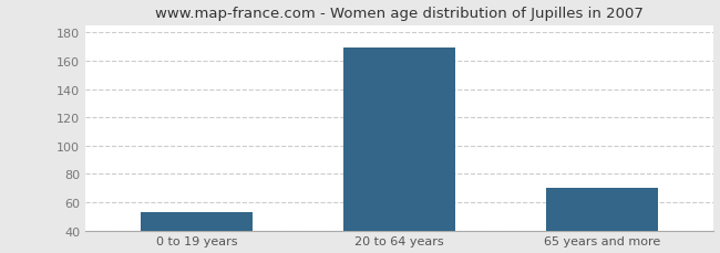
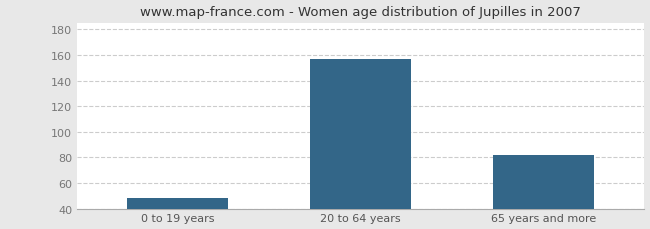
0 to 19 years: 53 -> 48
20 to 64 years: 169 -> 157
65 years and more: 70 -> 82
